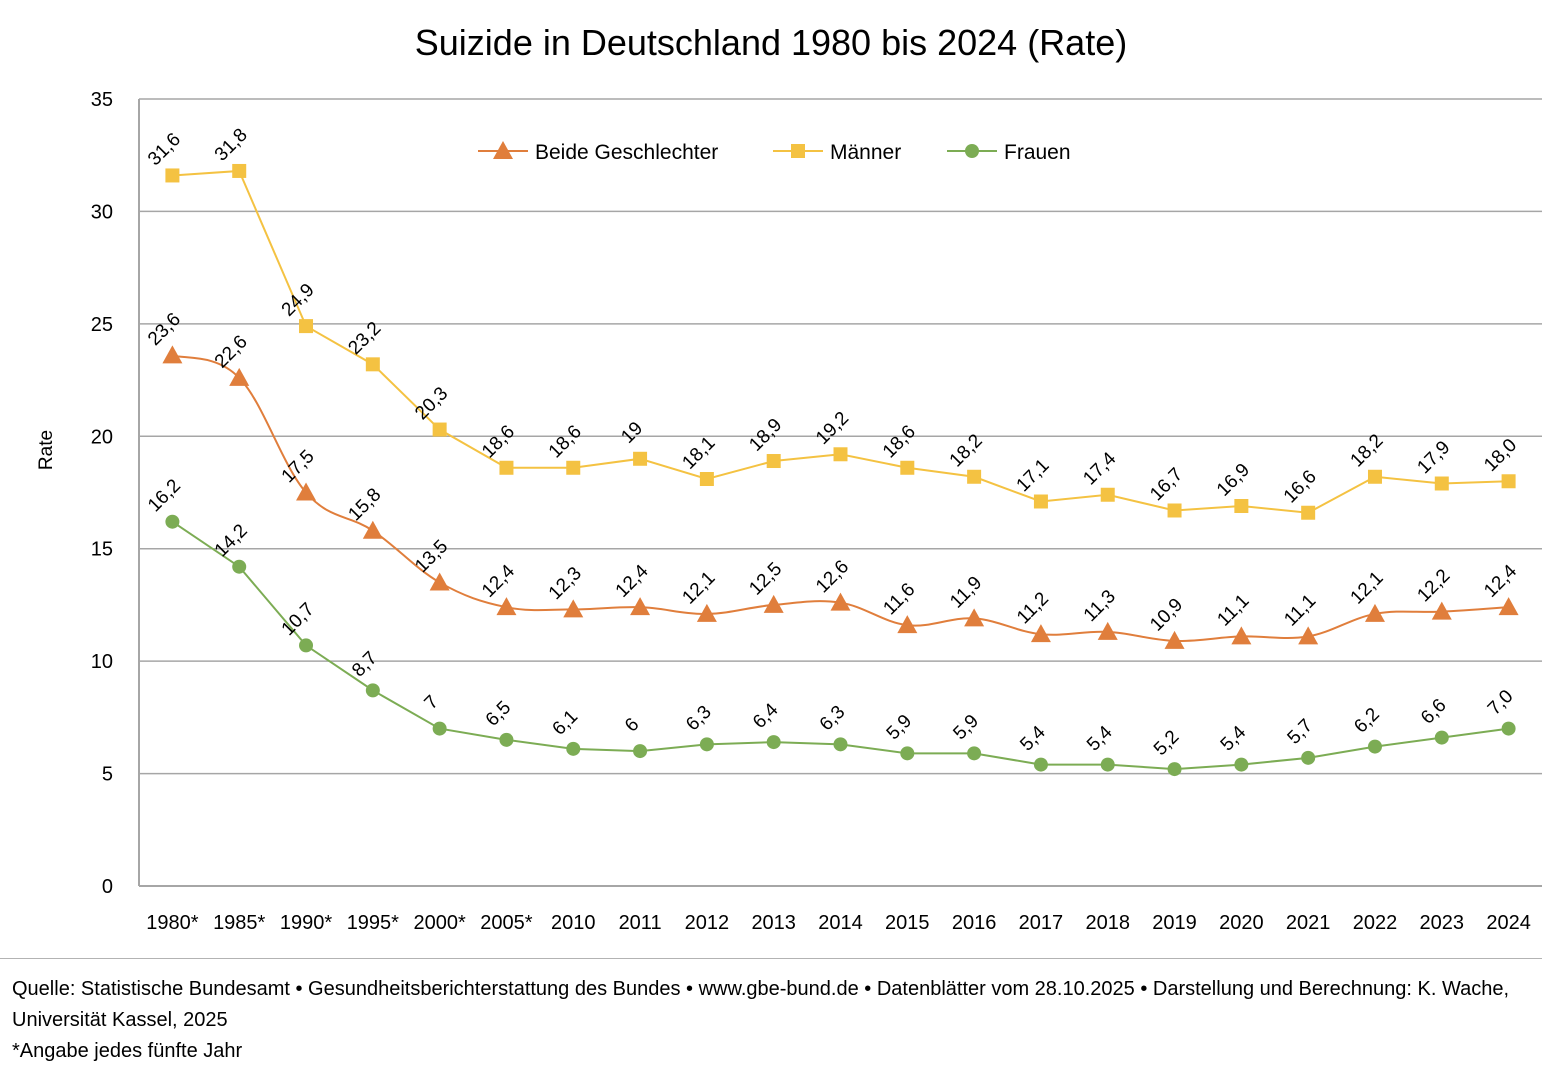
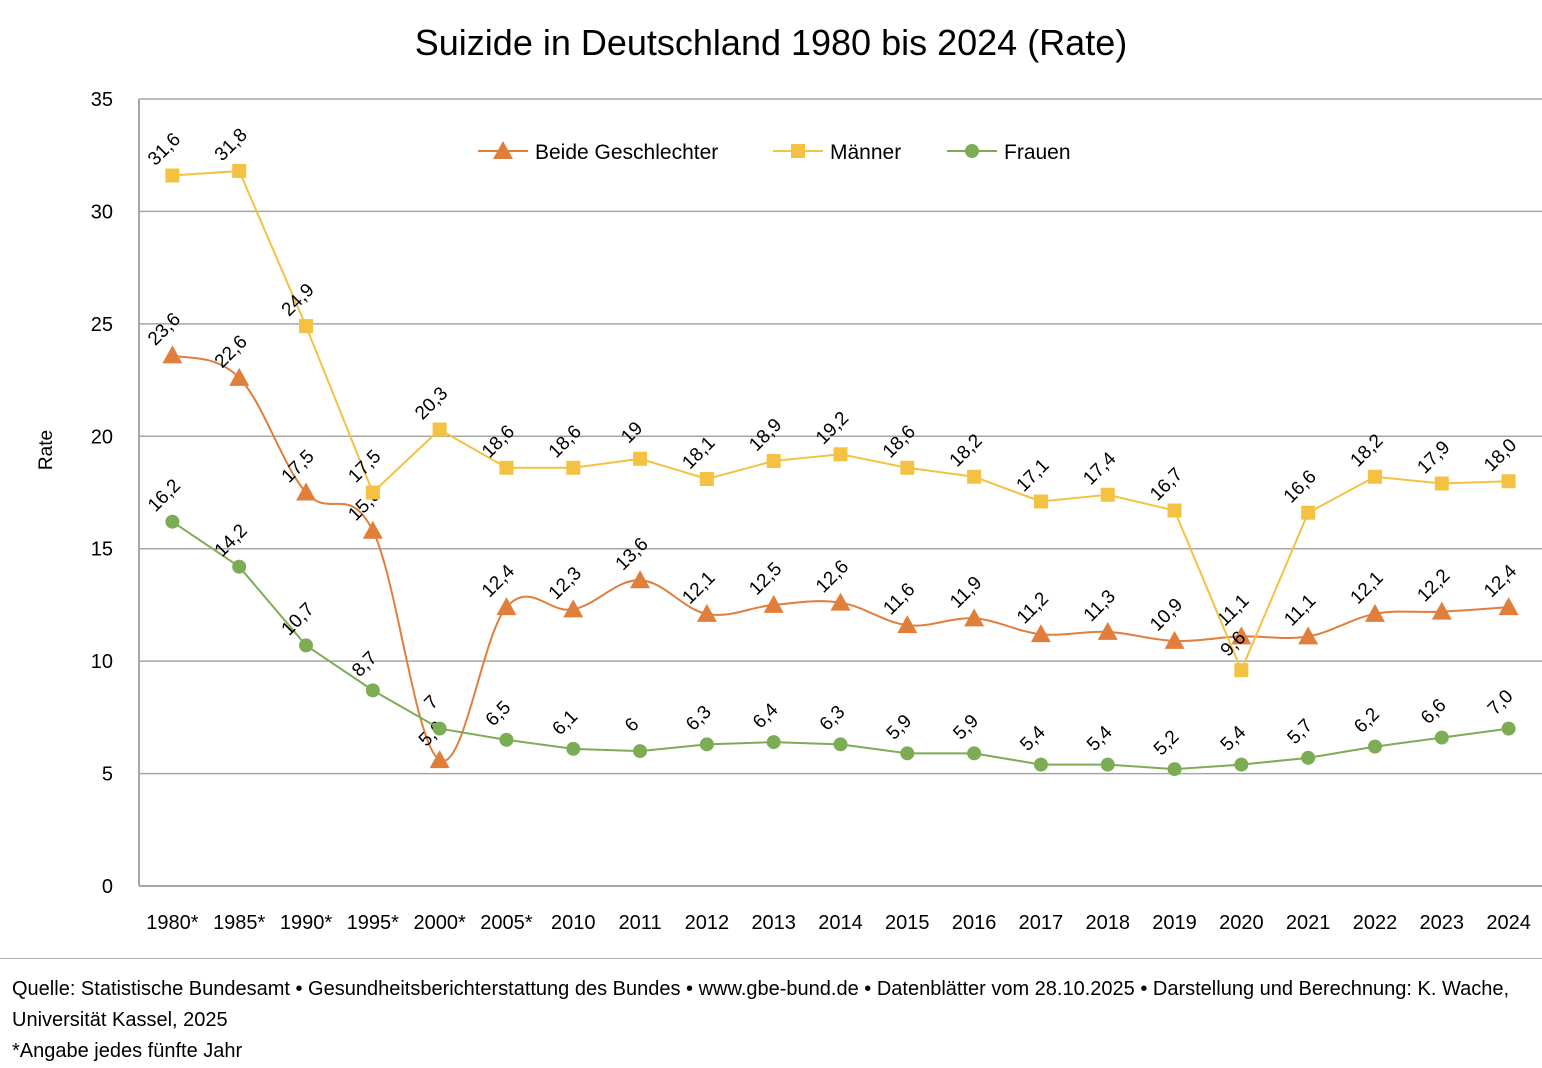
Männer/1995*: 23,2 -> 17,5
Beide Geschlechter/2000*: 13,5 -> 5,6
Beide Geschlechter/2011: 12,4 -> 13,6
Männer/2020: 16,9 -> 9,6
